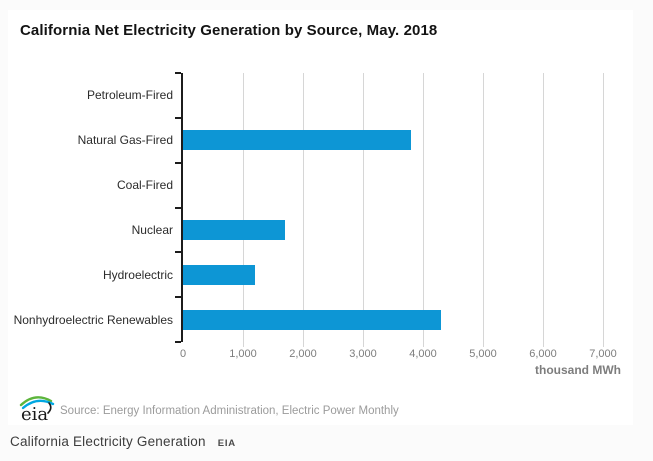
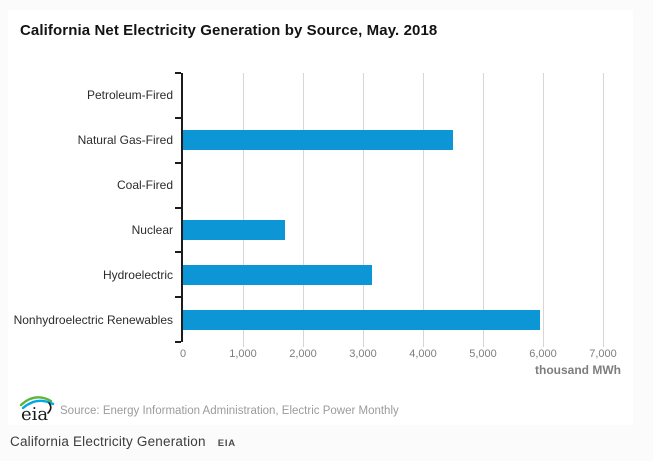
Natural Gas-Fired: 3800 -> 4500
Hydroelectric: 1200 -> 3200
Nonhydroelectric Renewables: 4300 -> 6000
